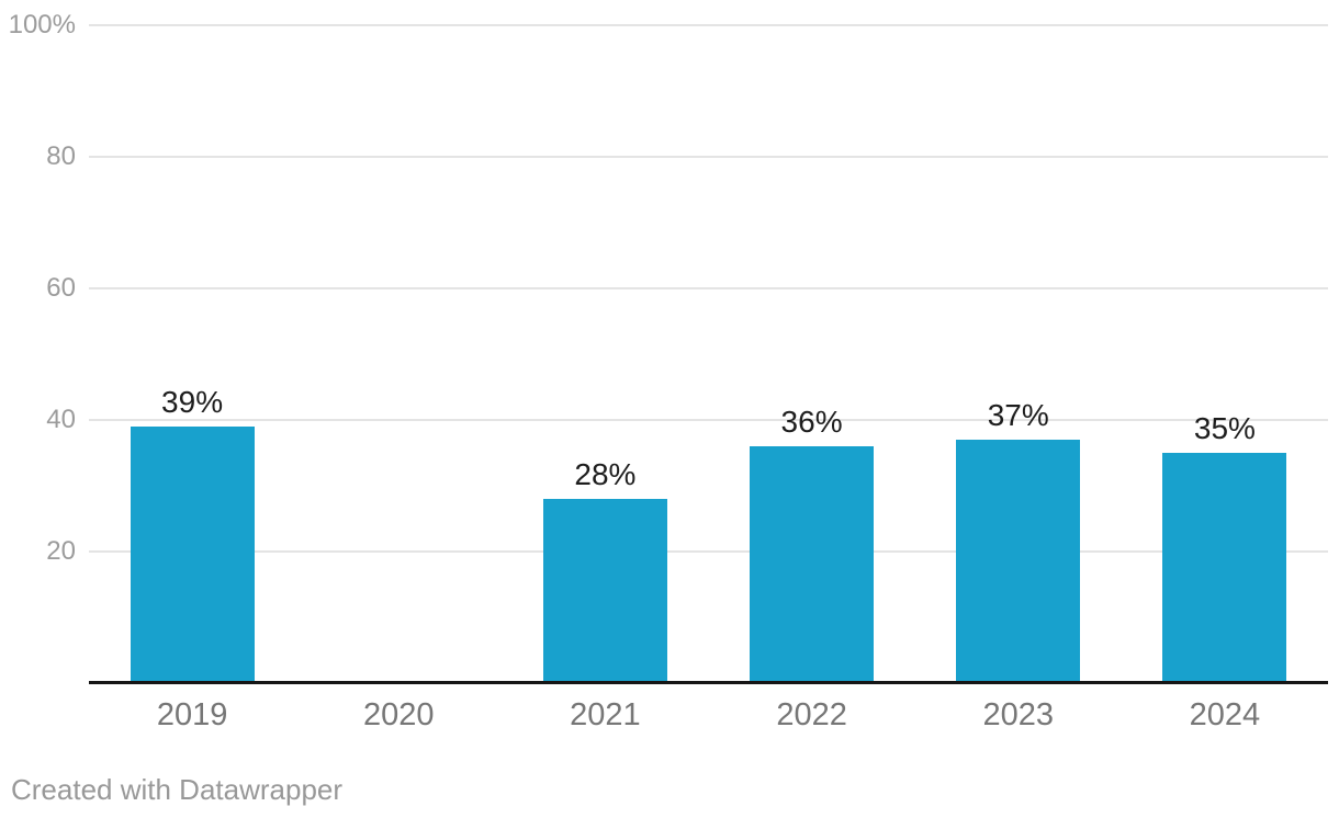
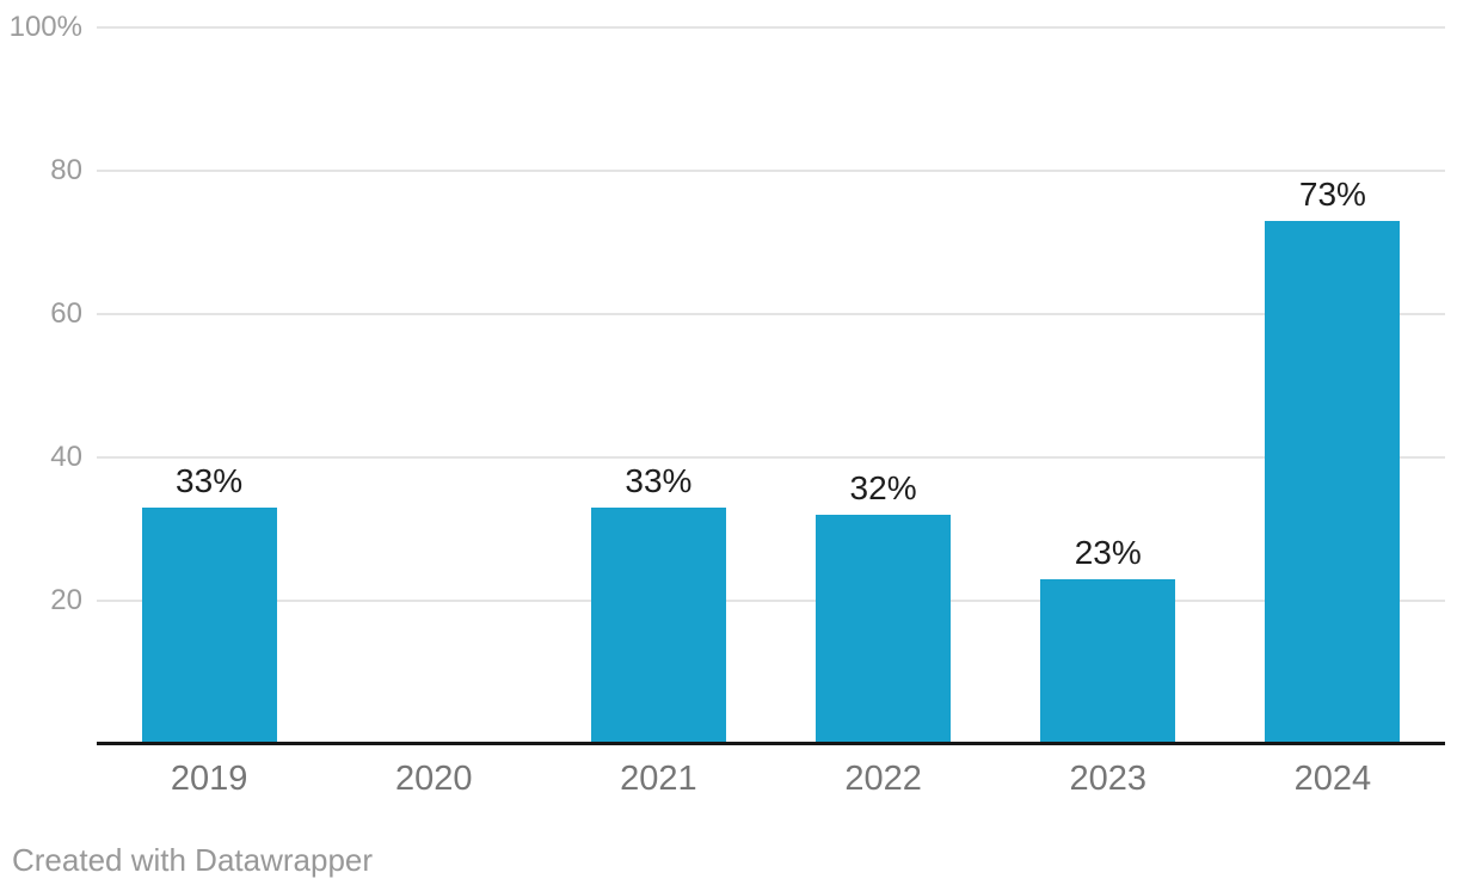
2019: 39% -> 33%
2021: 28% -> 33%
2022: 36% -> 32%
2023: 37% -> 23%
2024: 35% -> 73%
